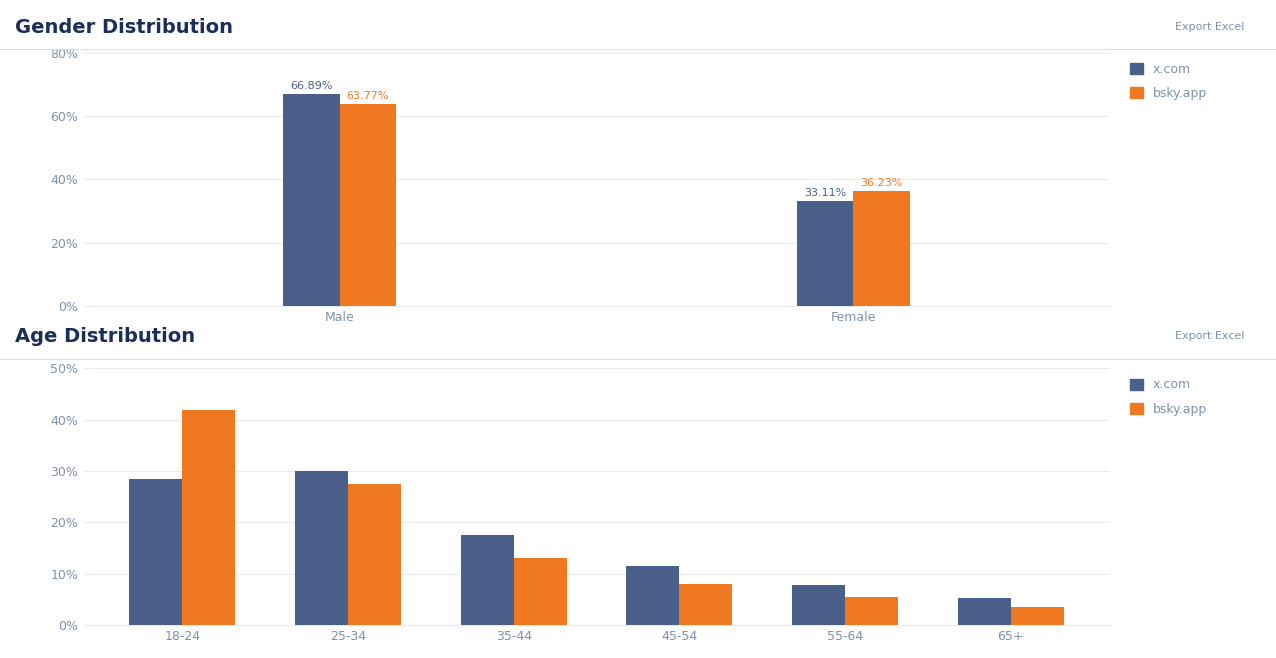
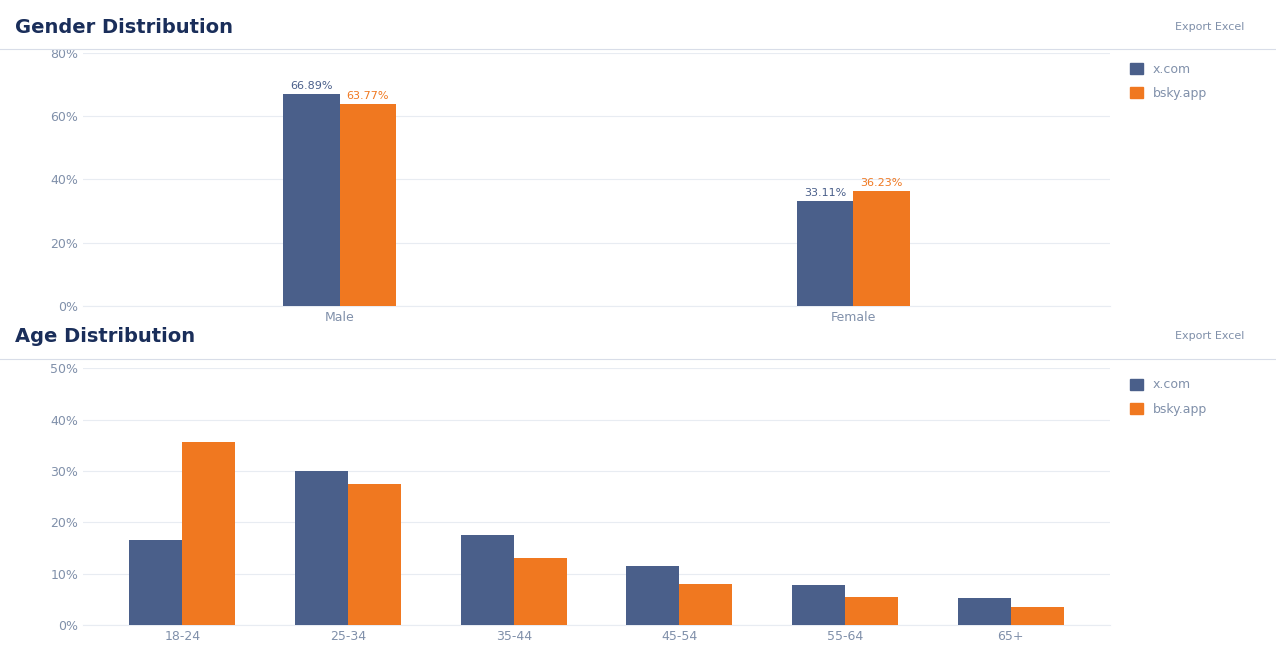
x.com/18-24: 28.5% -> 16.6%
bsky.app/18-24: 42.0% -> 35.6%
